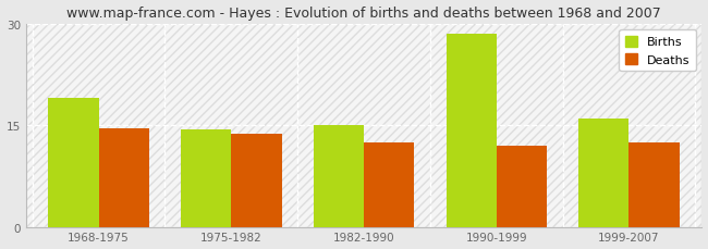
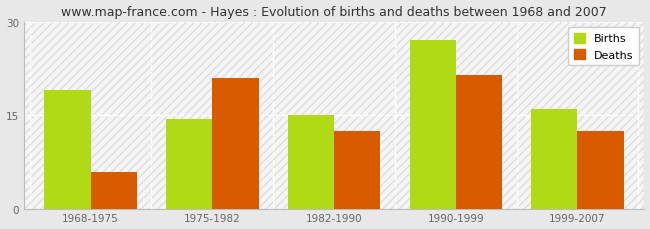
Deaths/1968-1975: 14.5 -> 5.8
Deaths/1975-1982: 13.8 -> 21.0
Births/1990-1999: 28.5 -> 27.0
Deaths/1990-1999: 12.0 -> 21.4
